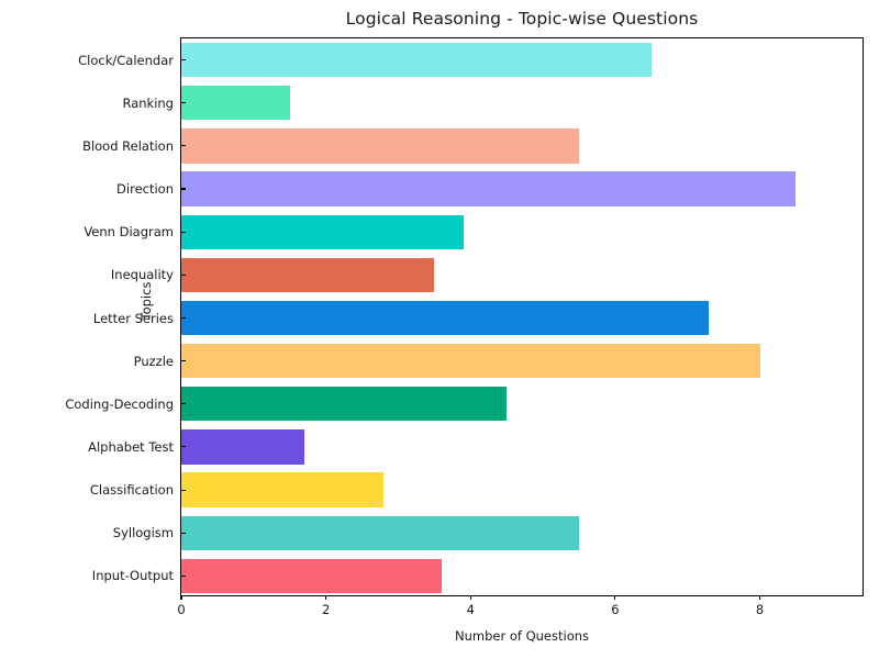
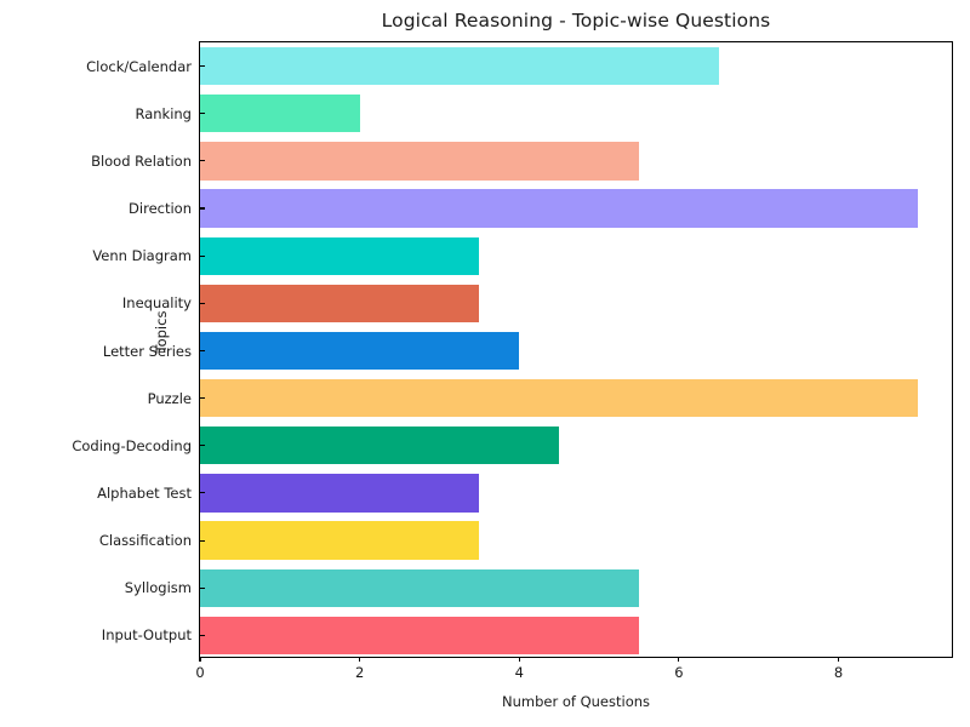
Input-Output: 3.6 -> 5.5
Classification: 2.8 -> 3.5
Alphabet Test: 1.7 -> 3.5
Puzzle: 8.0 -> 9.0
Letter Series: 7.3 -> 4.0
Venn Diagram: 3.9 -> 3.5
Direction: 8.5 -> 9.0
Ranking: 1.5 -> 2.0
